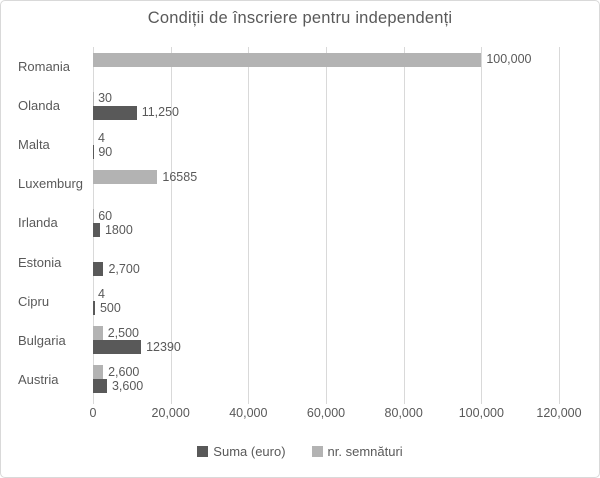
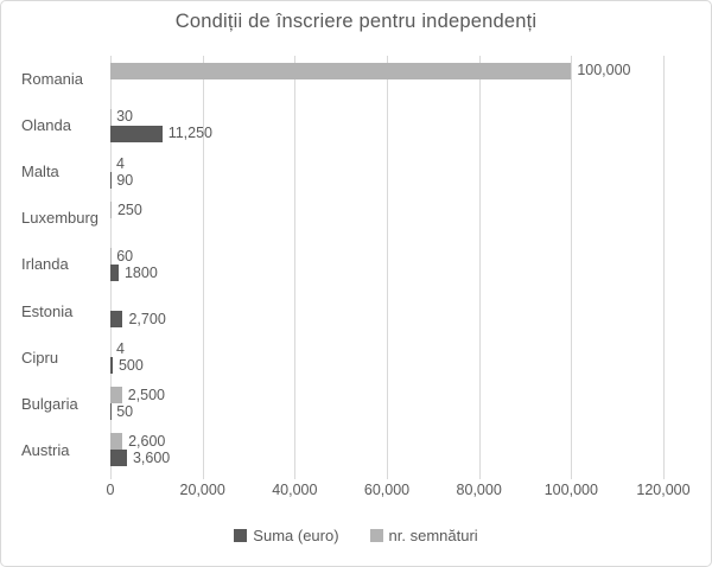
nr. semnături/Luxemburg: 16585 -> 250
Suma (euro)/Bulgaria: 12390 -> 50
